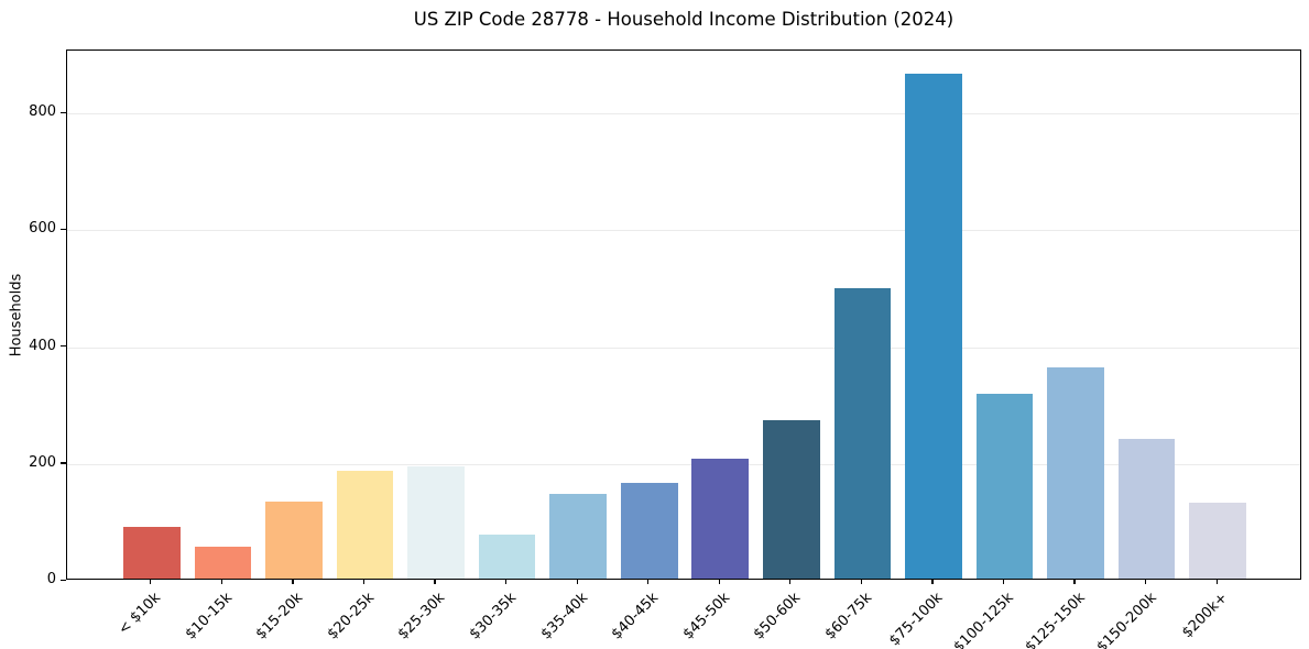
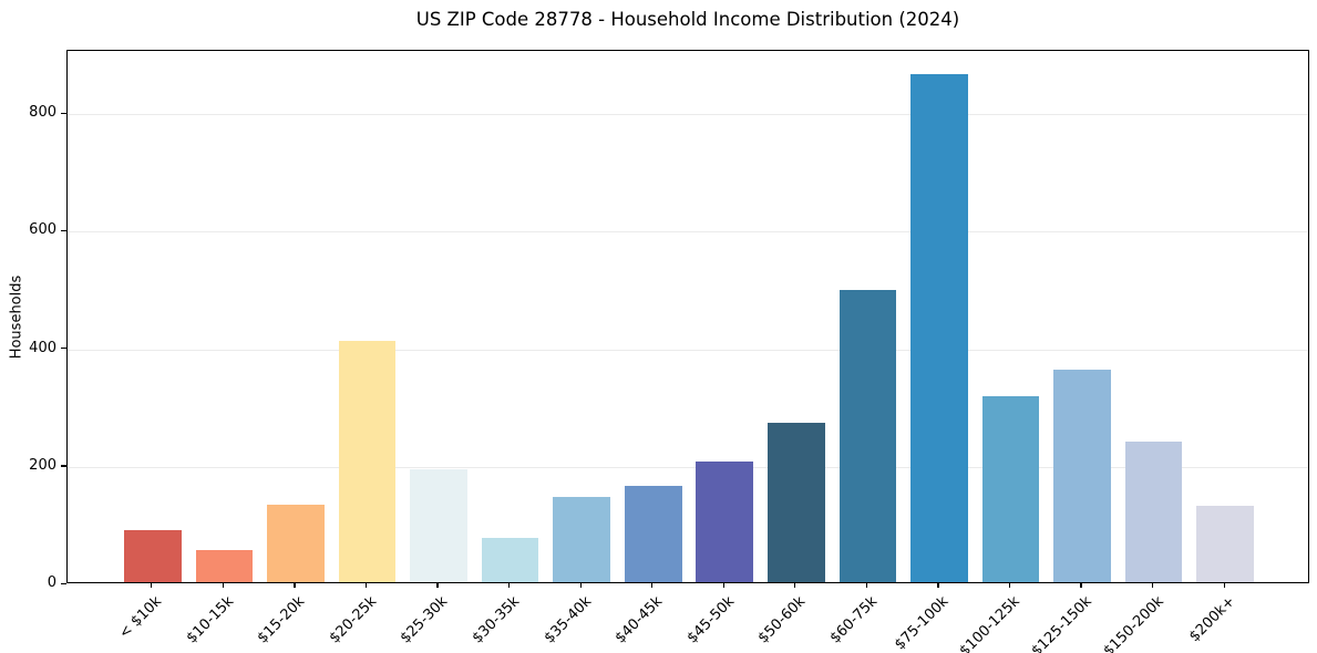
$20-25k: 180 -> 410
